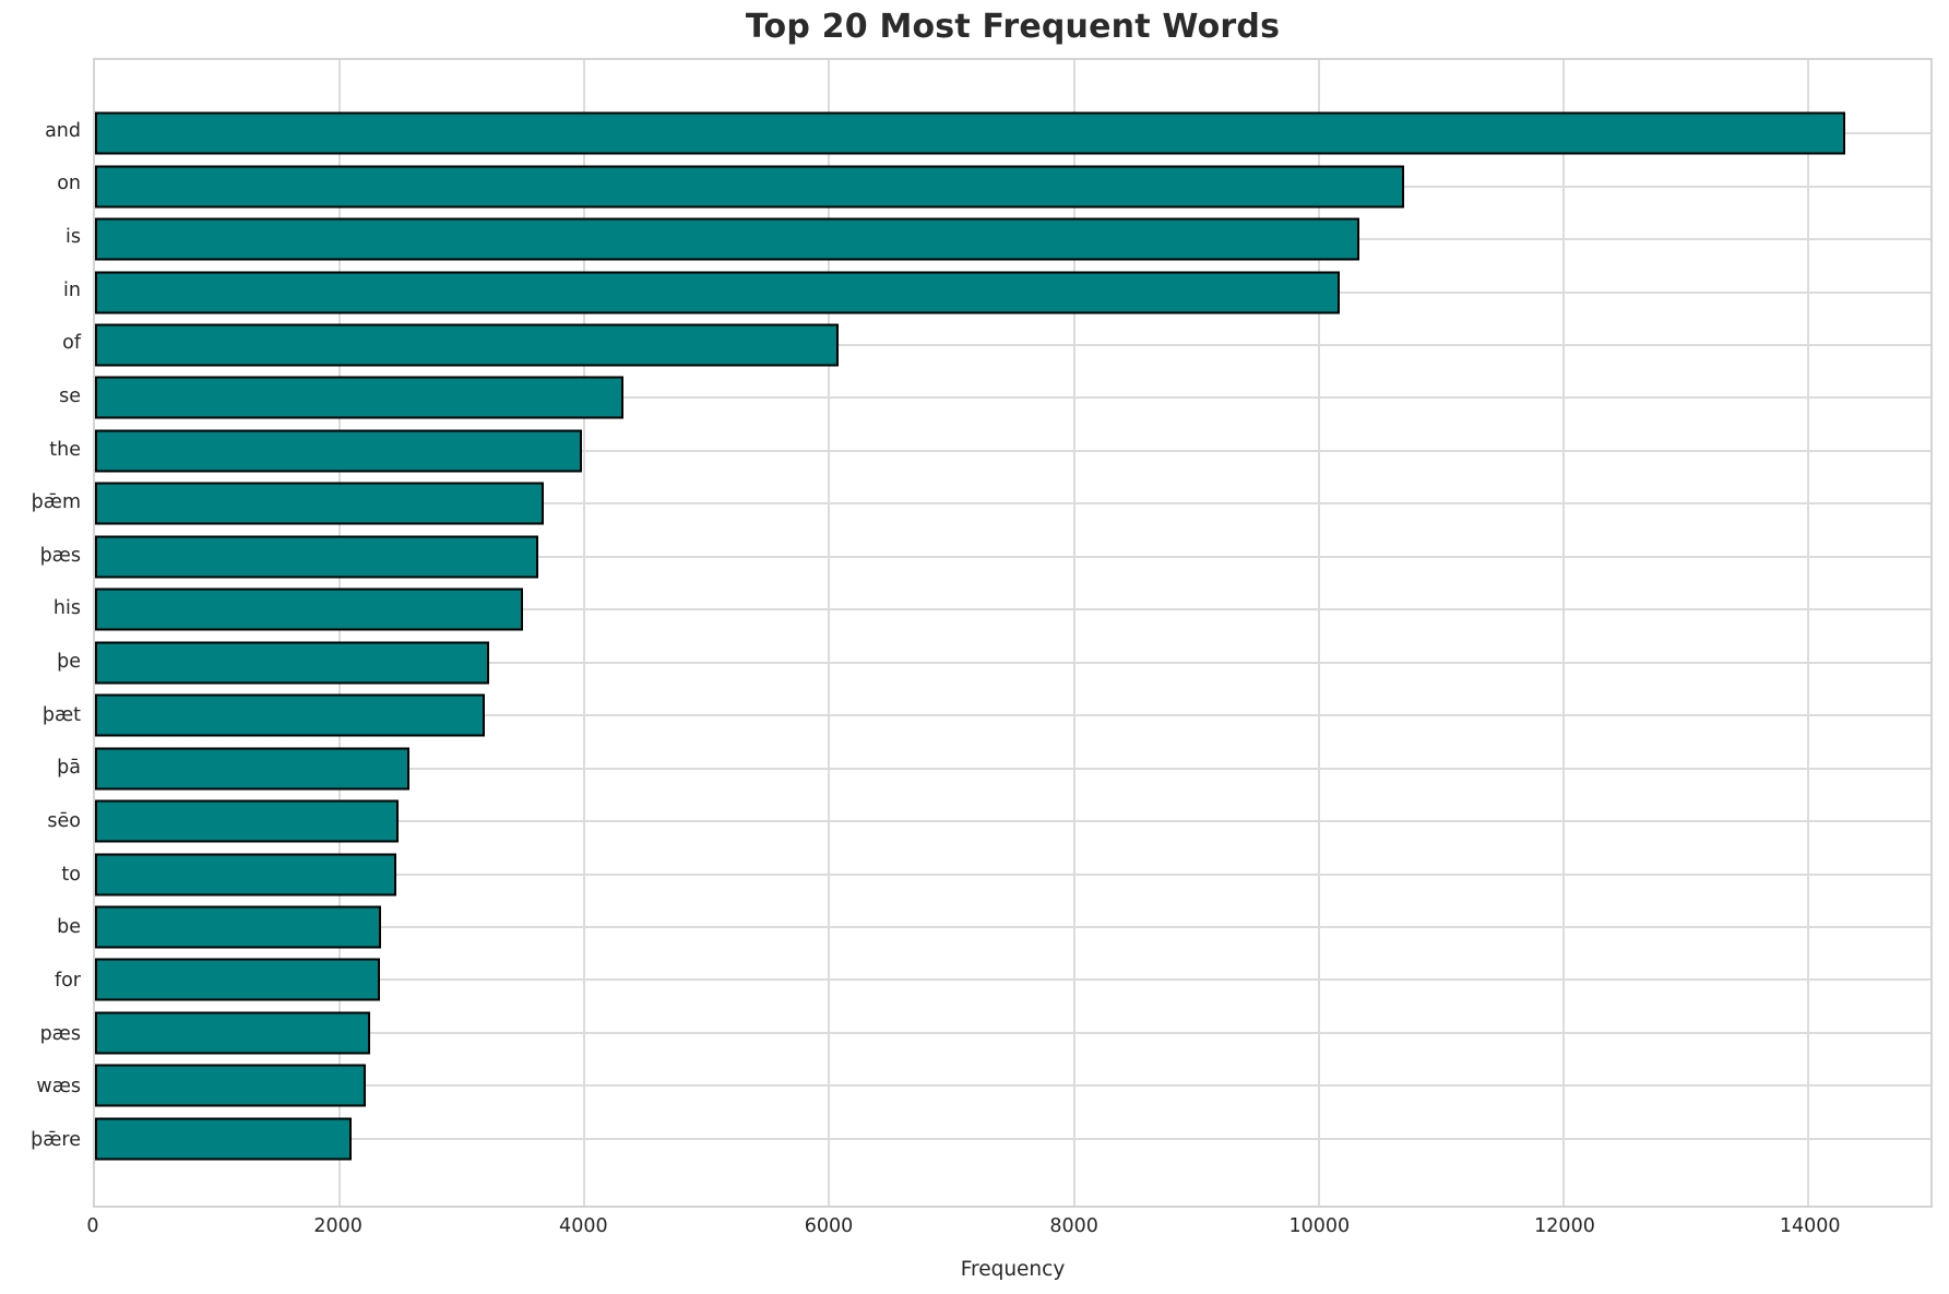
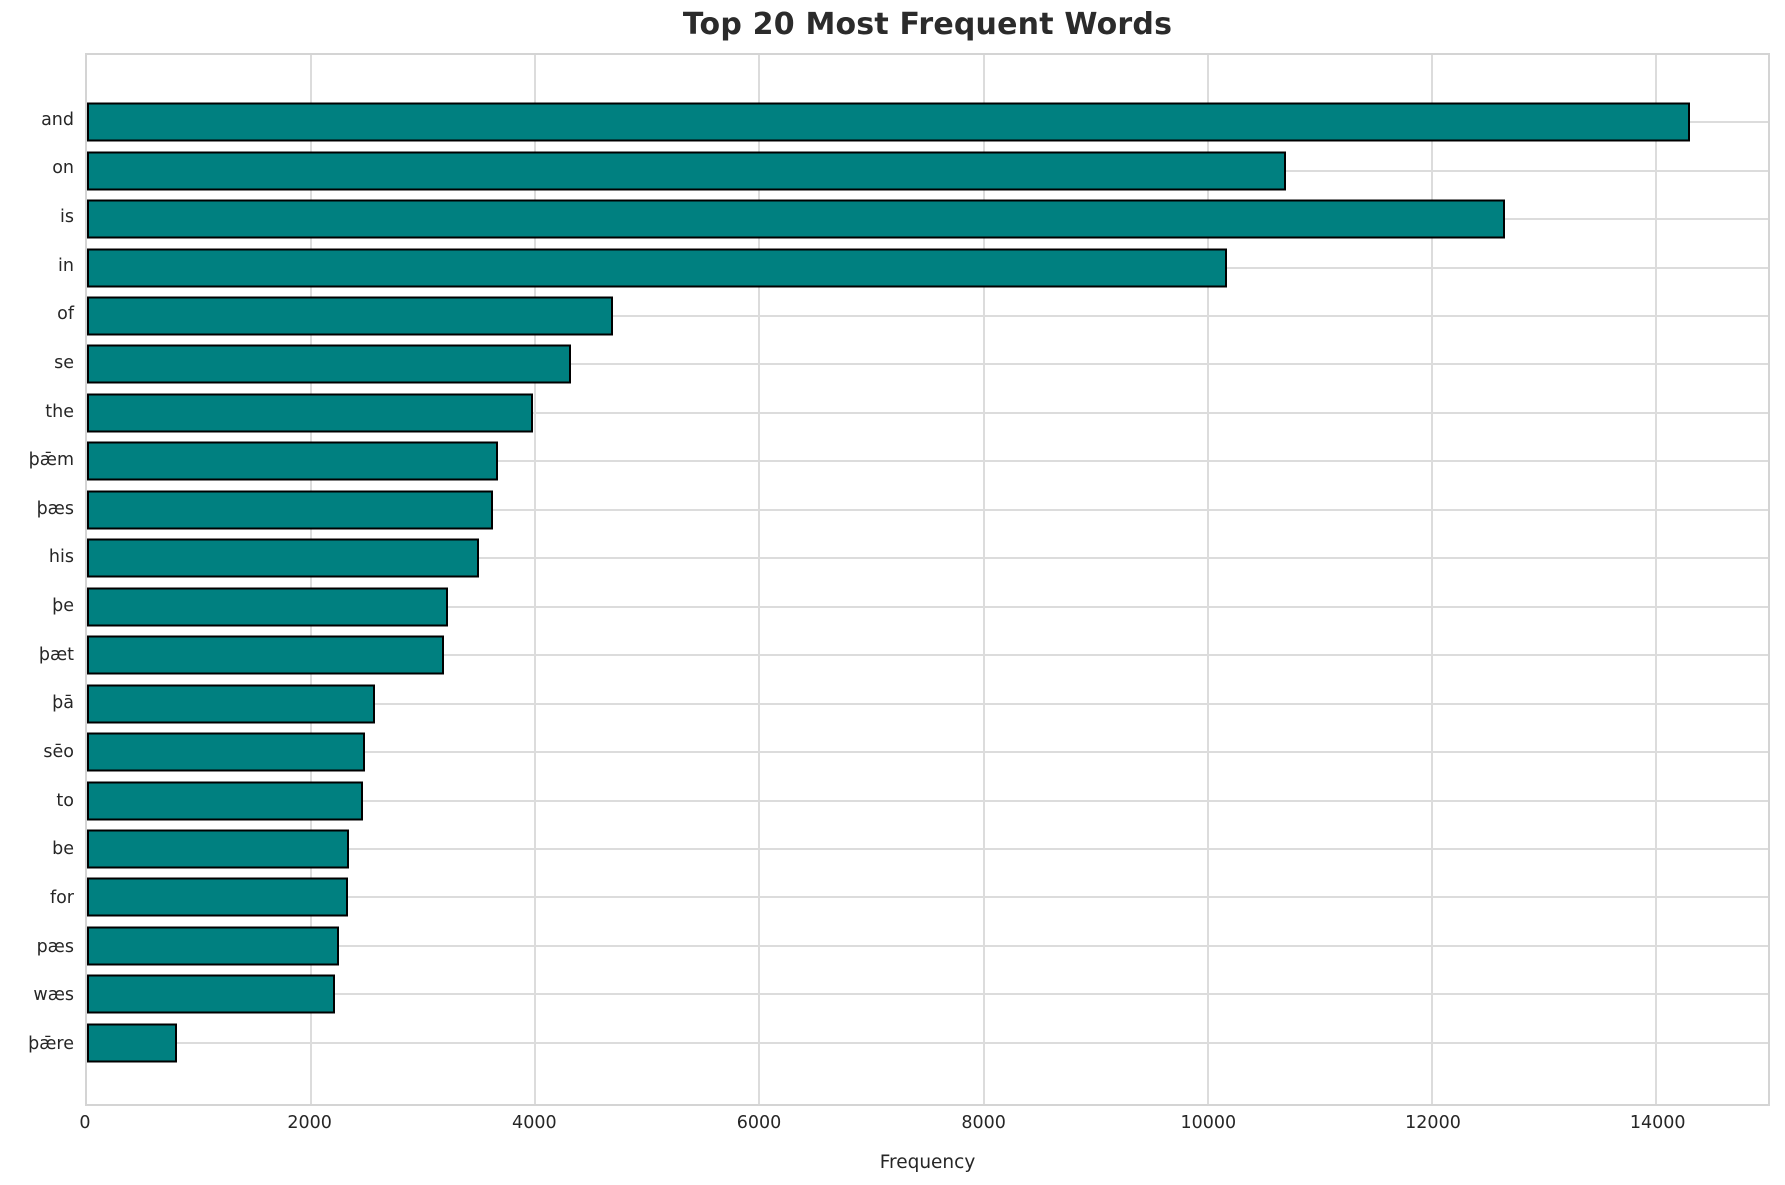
is: 10330 -> 12650
of: 6080 -> 4690
þǣre: 2100 -> 800
